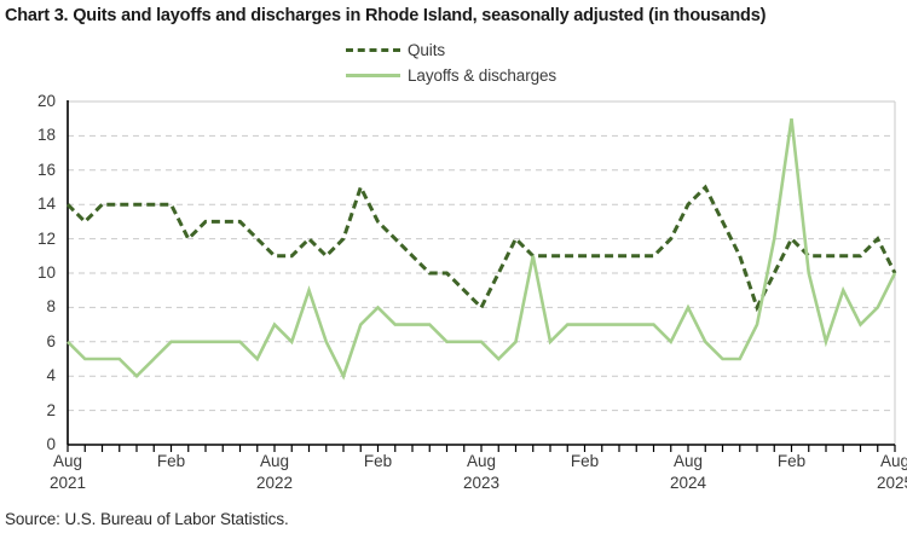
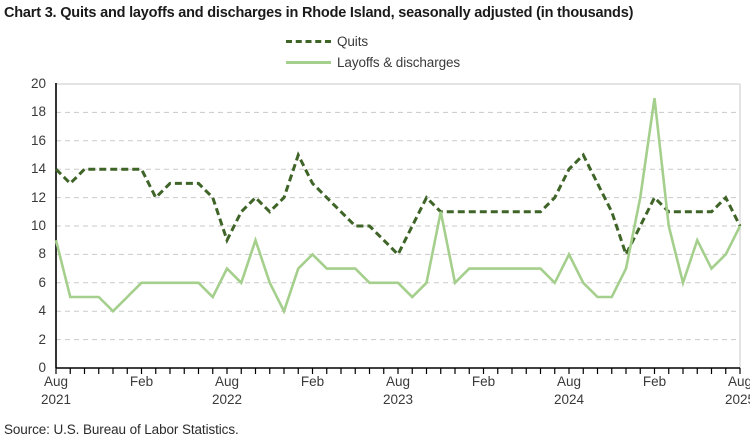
Layoffs & discharges/Aug 2021: 6 -> 9
Quits/Aug 2022: 11 -> 9
